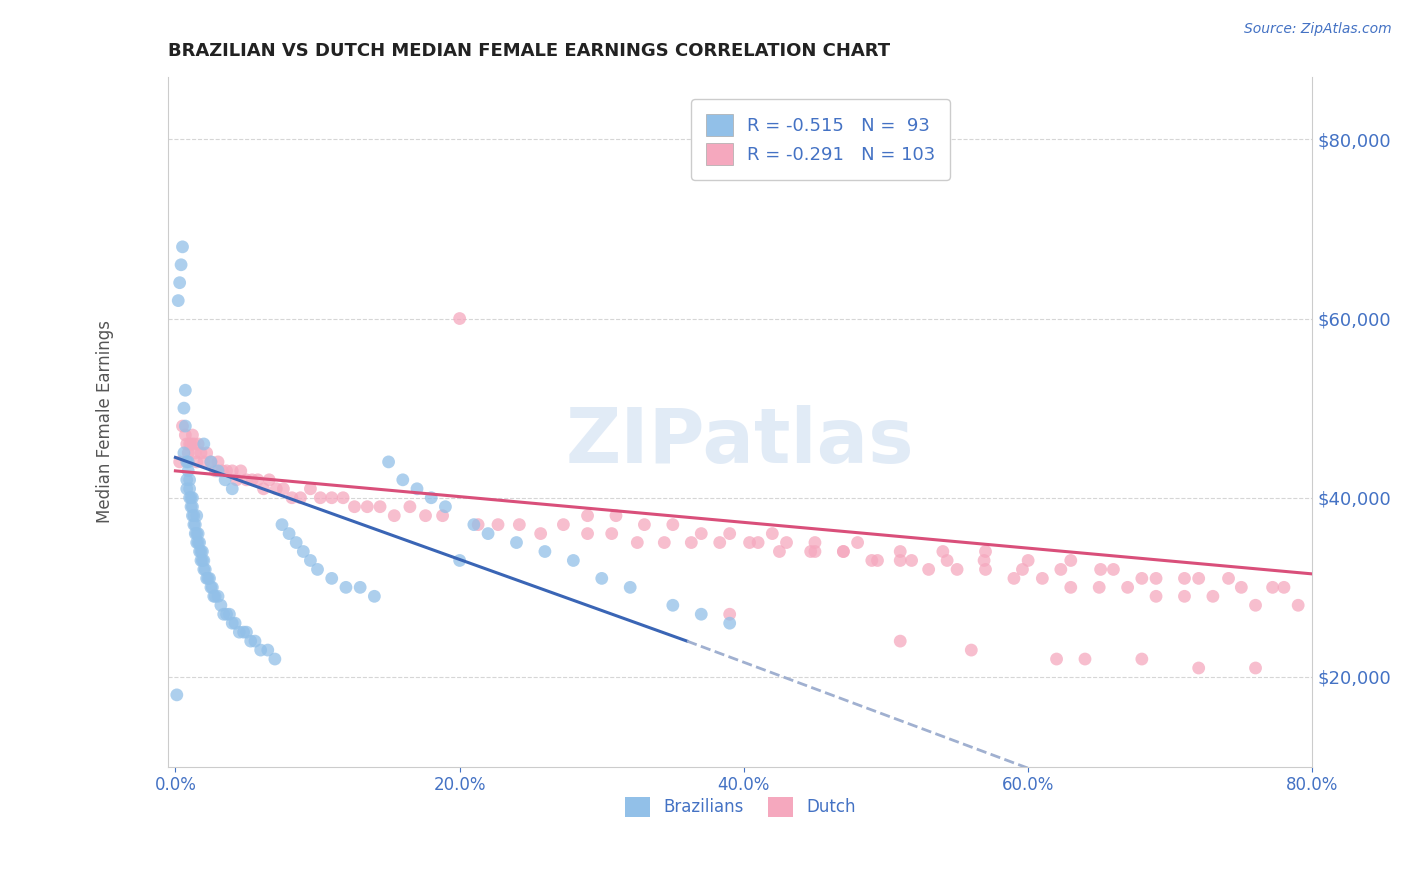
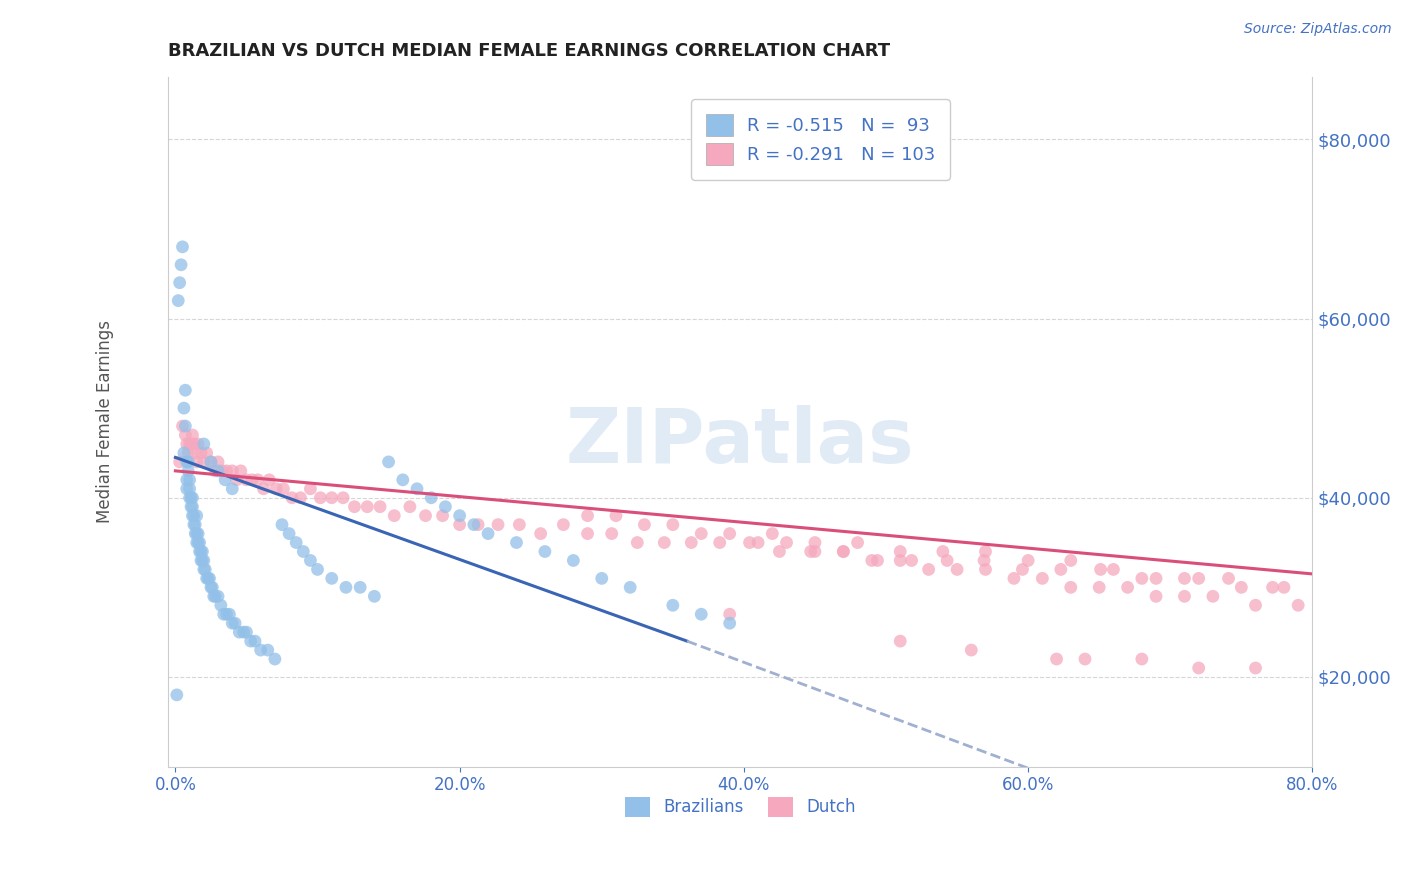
Brazilians/20.0%: $33,000 -> $38,000
Dutch/20.0%: $60,000 -> $37,000
